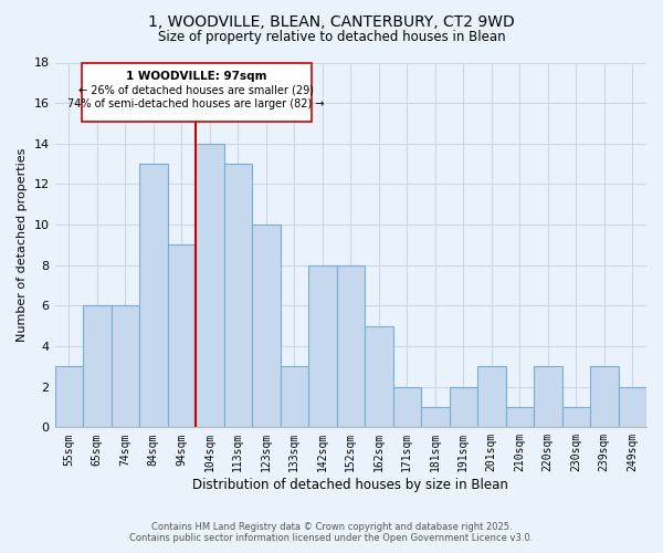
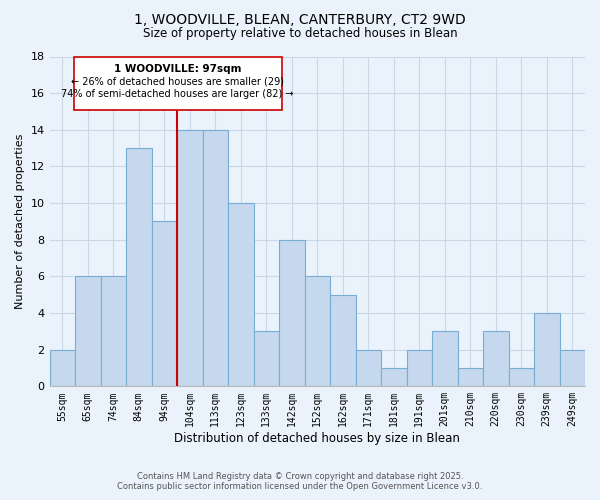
55sqm: 3 -> 2
113sqm: 13 -> 14
152sqm: 8 -> 6
239sqm: 3 -> 4
